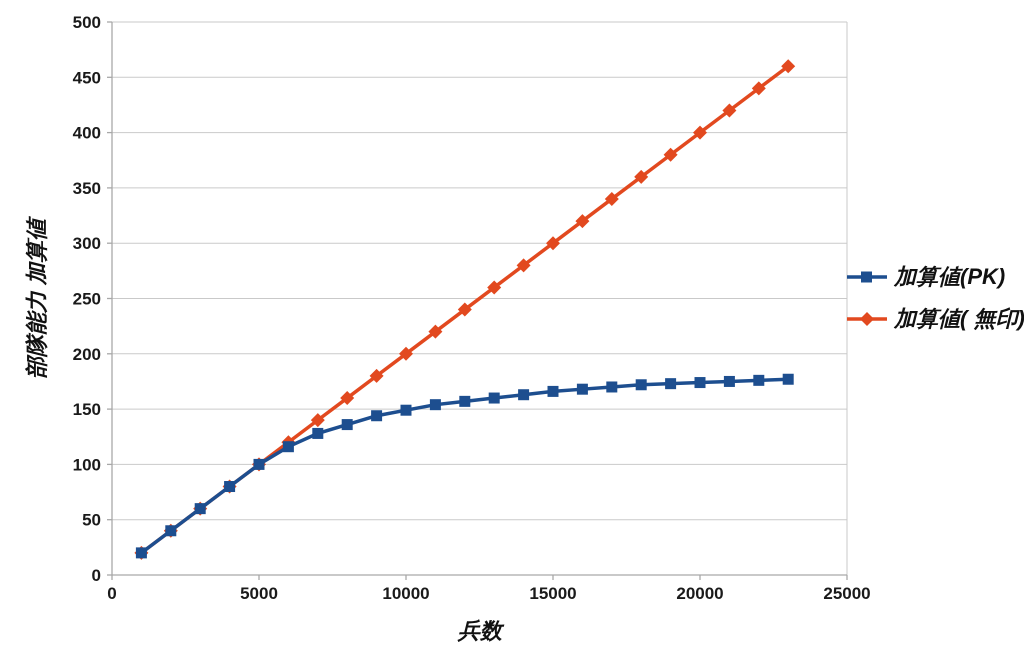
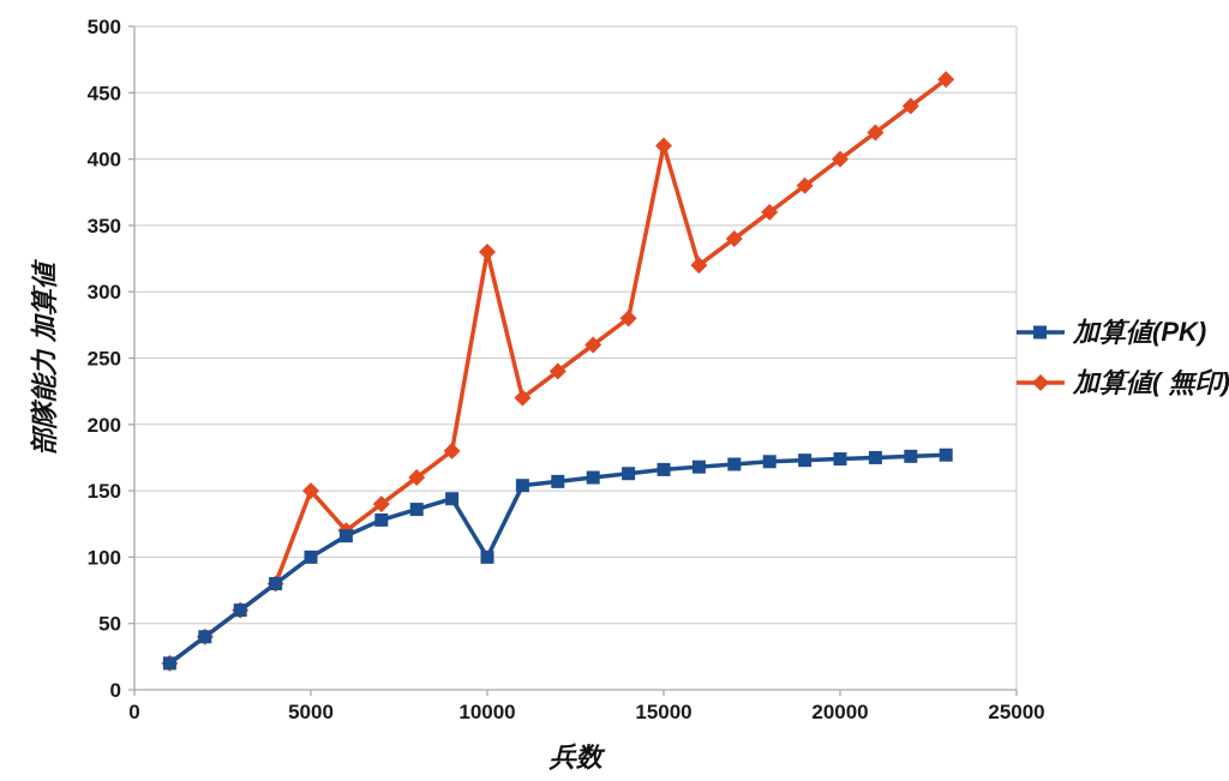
加算値( 無印)/5000: 100 -> 150
加算値(PK)/10000: 149 -> 100
加算値( 無印)/10000: 200 -> 330
加算値( 無印)/15000: 300 -> 410
